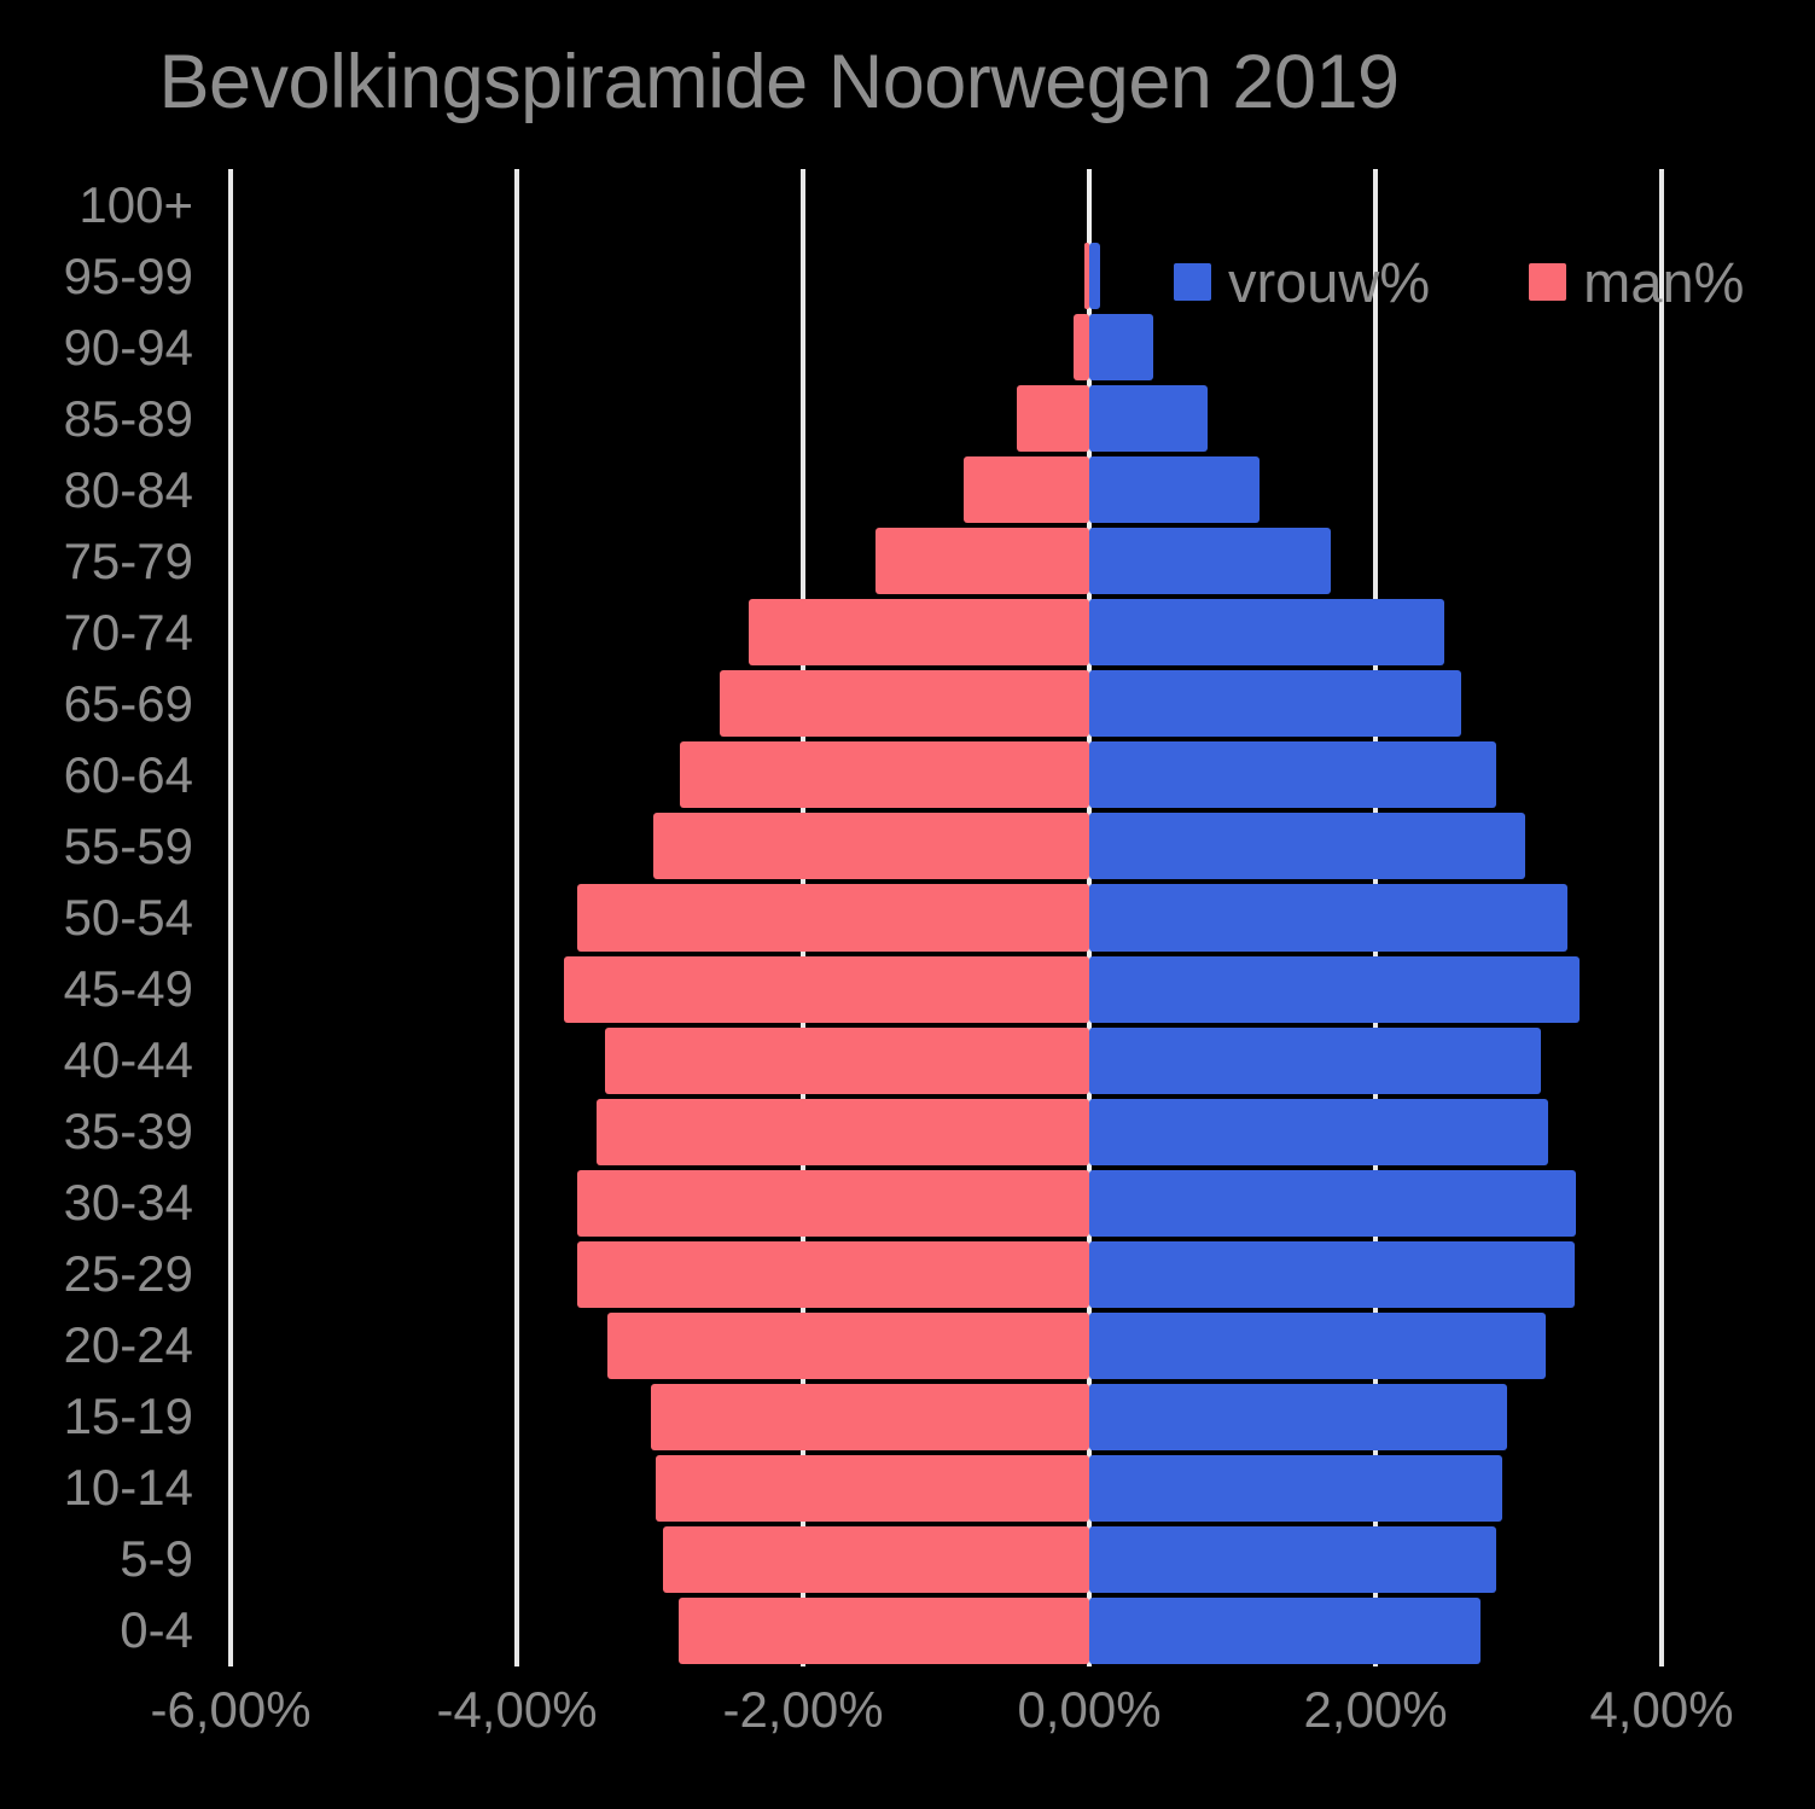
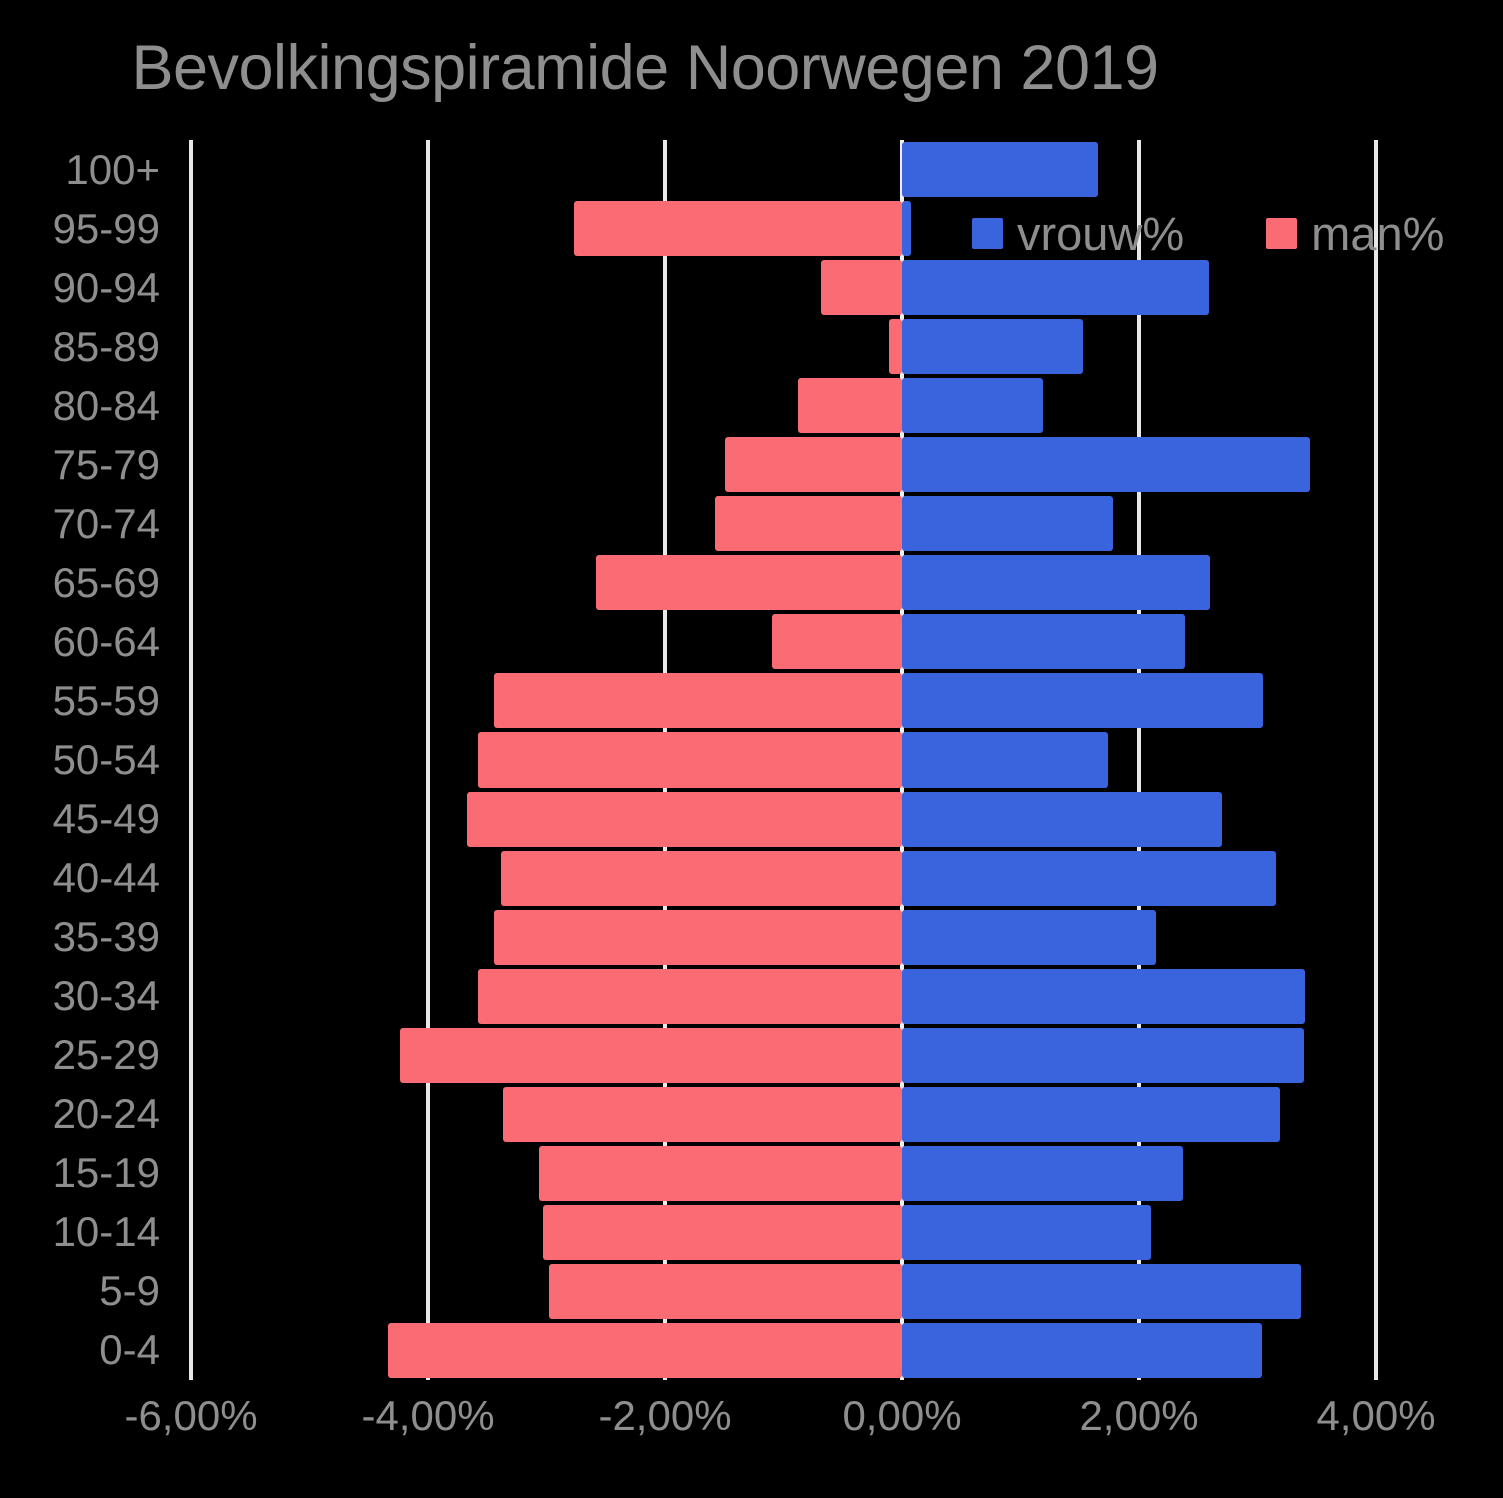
vrouw%/100+: 0,01% -> 1,65%
man%/95-99: -0,03% -> -2,77%
man%/90-94: -0,11% -> -0,68%
vrouw%/90-94: 0,45% -> 2,59%
man%/85-89: -0,51% -> -0,11%
vrouw%/85-89: 0,83% -> 1,53%
vrouw%/75-79: 1,69% -> 3,44%
man%/70-74: -2,38% -> -1,58%
vrouw%/70-74: 2,48% -> 1,78%
man%/60-64: -2,86% -> -1,10%
vrouw%/60-64: 2,84% -> 2,39%
man%/55-59: -3,05% -> -3,44%
vrouw%/50-54: 3,34% -> 1,74%
vrouw%/45-49: 3,43% -> 2,70%
vrouw%/35-39: 3,21% -> 2,14%
man%/25-29: -3,58% -> -4,24%
vrouw%/15-19: 2,92% -> 2,37%
vrouw%/10-14: 2,89% -> 2,10%
vrouw%/5-9: 2,84% -> 3,37%
man%/0-4: -2,87% -> -4,34%
vrouw%/0-4: 2,73% -> 3,04%
